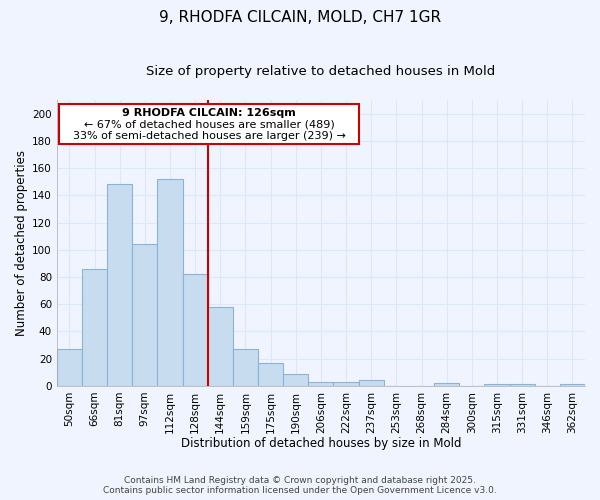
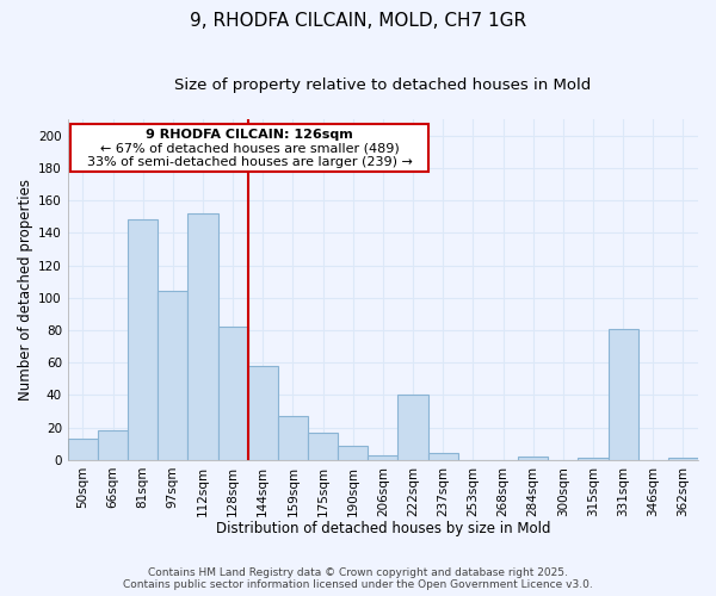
50sqm: 27 -> 13
66sqm: 86 -> 18
222sqm: 3 -> 40
331sqm: 1 -> 81
